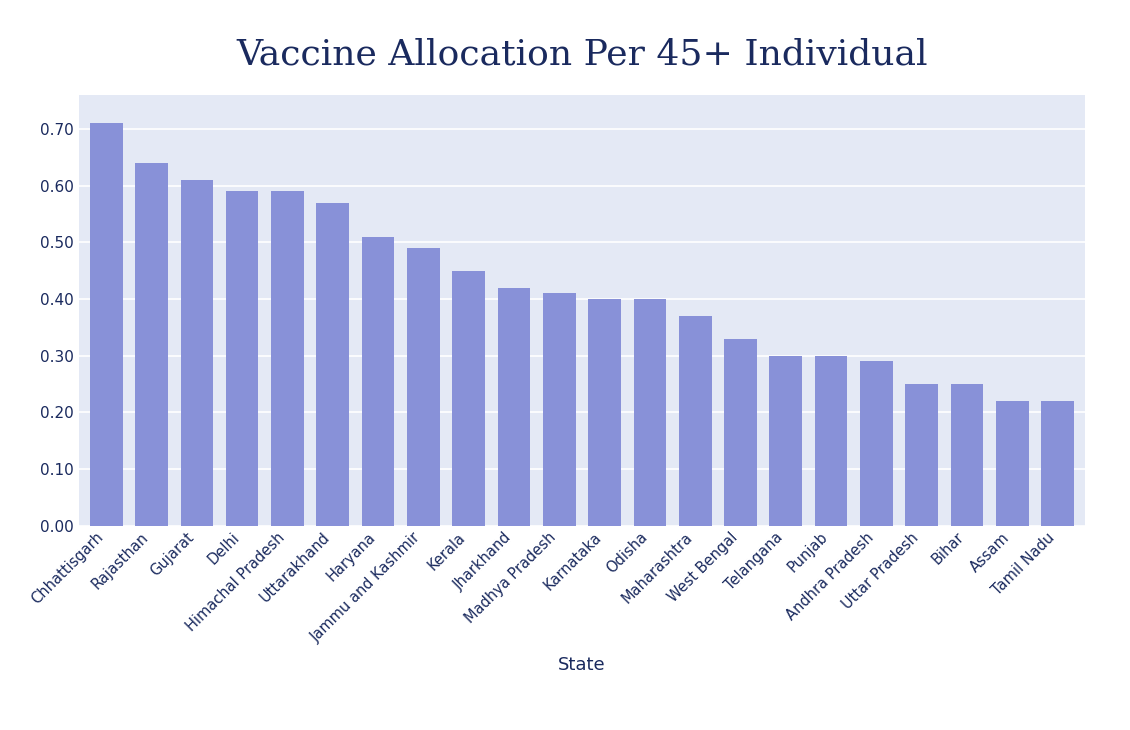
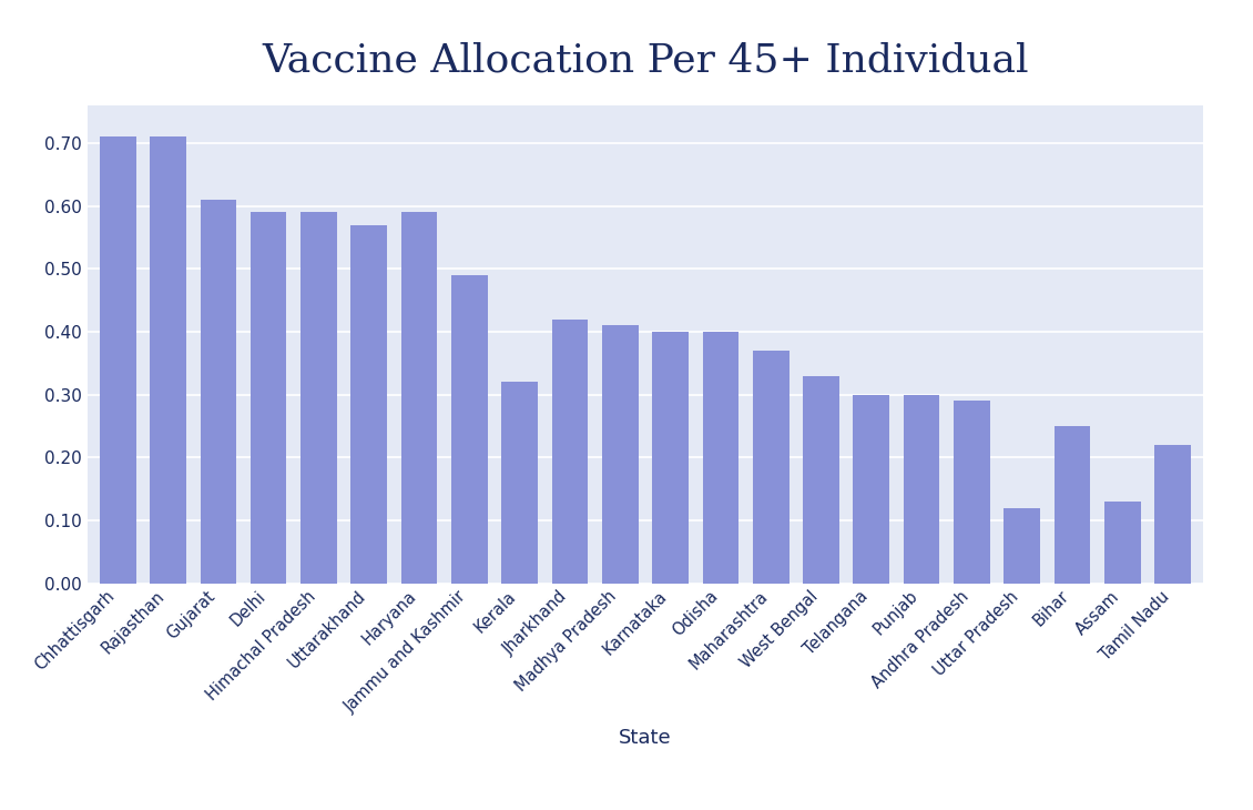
Rajasthan: 0.64 -> 0.71
Haryana: 0.51 -> 0.59
Kerala: 0.45 -> 0.32
Uttar Pradesh: 0.25 -> 0.12
Assam: 0.22 -> 0.13
